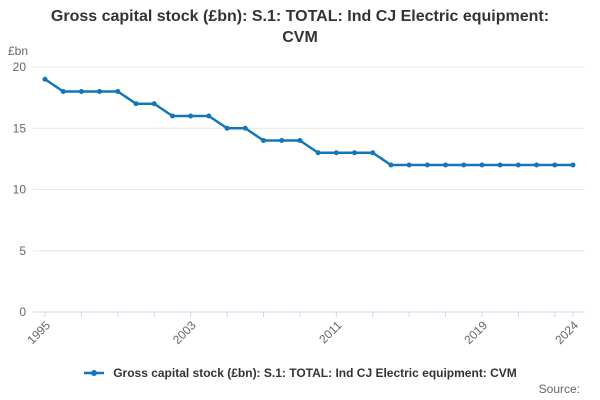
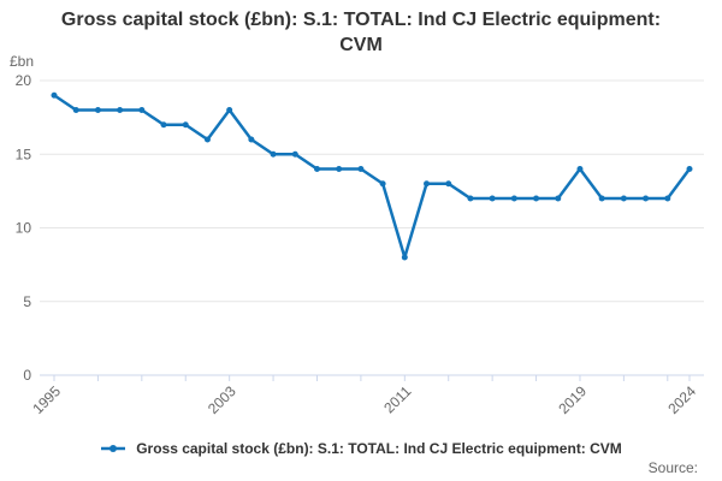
2003: 16 -> 18
2011: 13 -> 8
2019: 12 -> 14
2024: 12 -> 14
